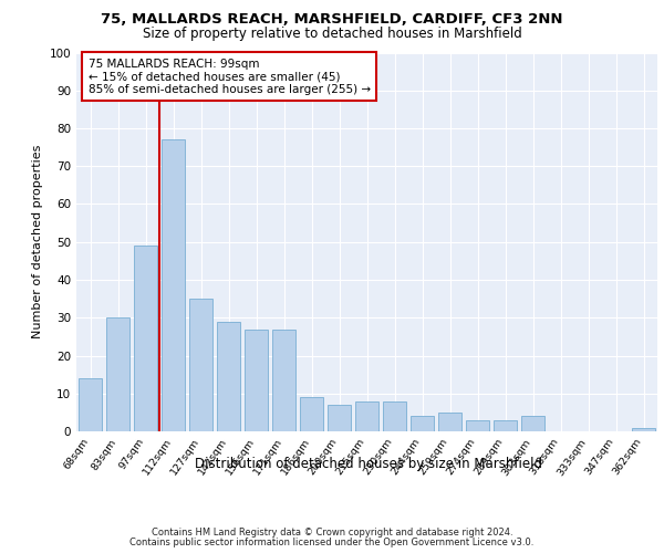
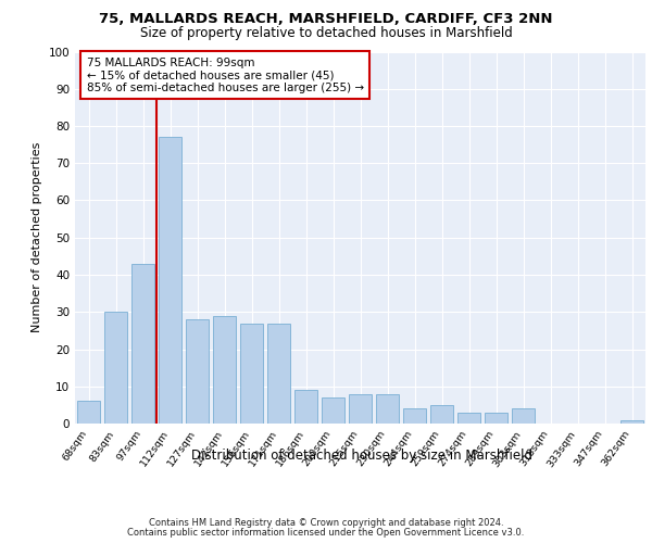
68sqm: 14 -> 6
97sqm: 49 -> 43
127sqm: 35 -> 28
